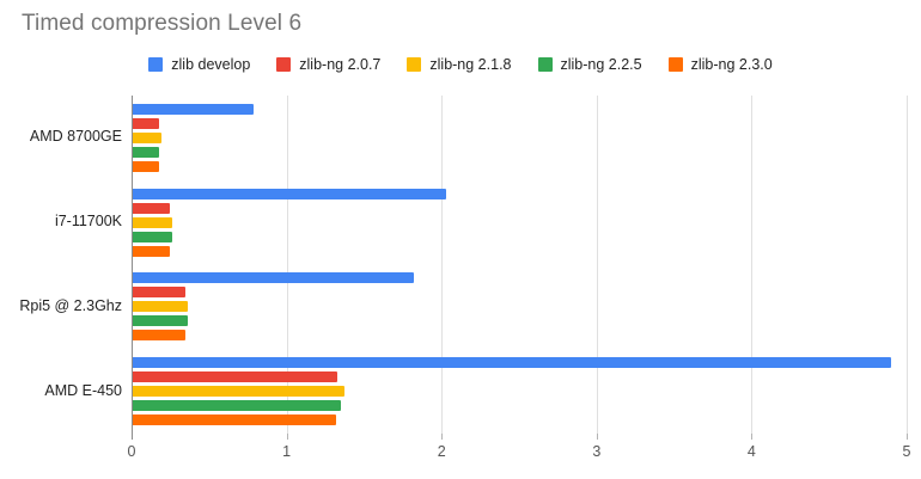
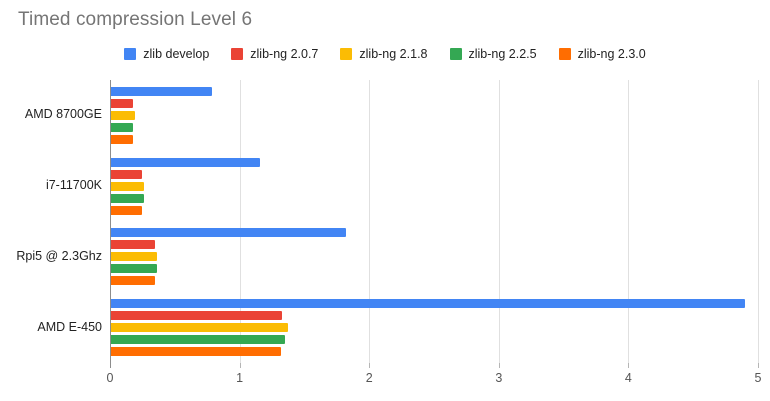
zlib develop/i7-11700K: 2.03 -> 1.16
